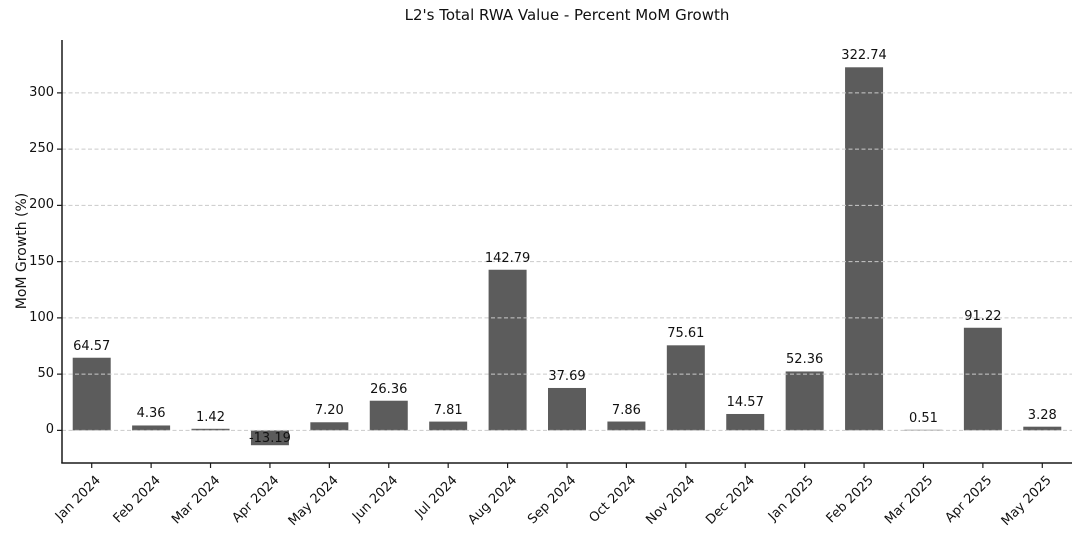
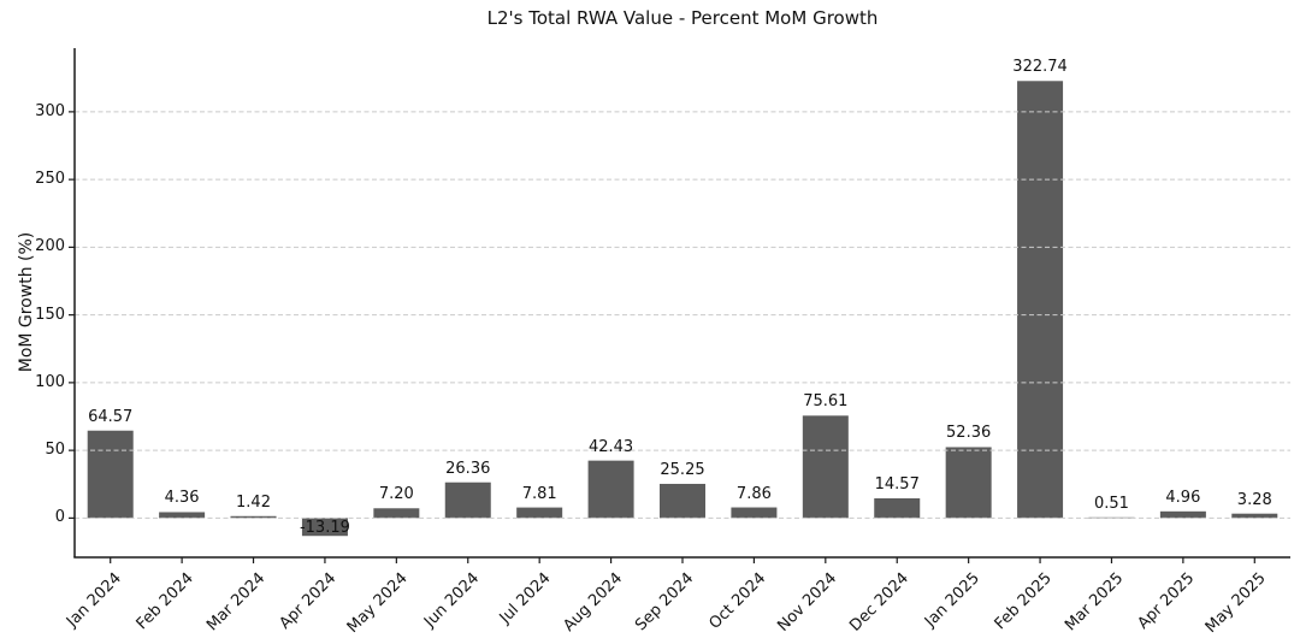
Aug 2024: 142.79 -> 42.43
Sep 2024: 37.69 -> 25.25
Apr 2025: 91.22 -> 4.96
